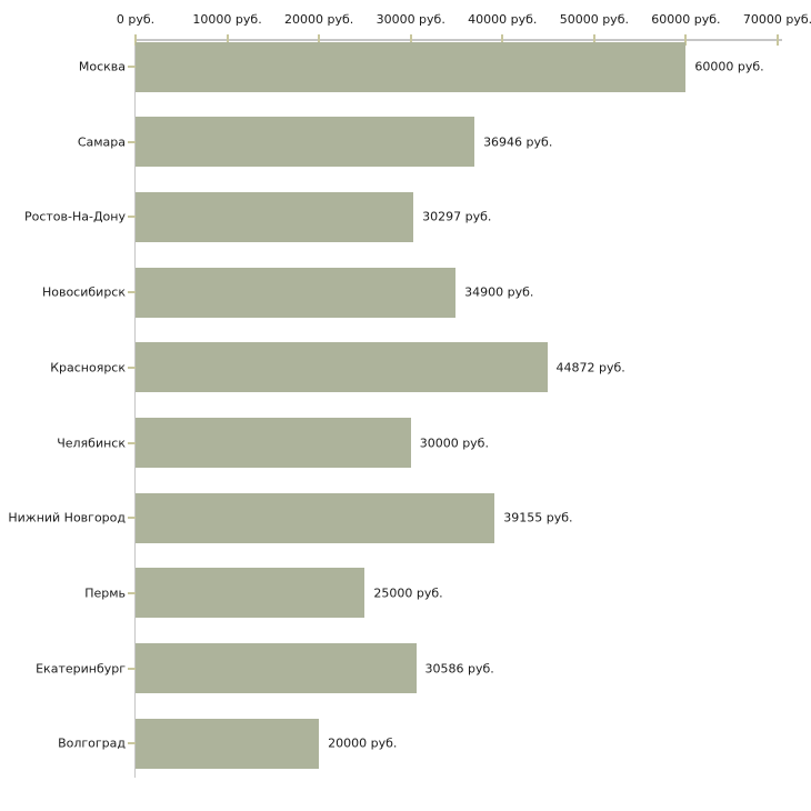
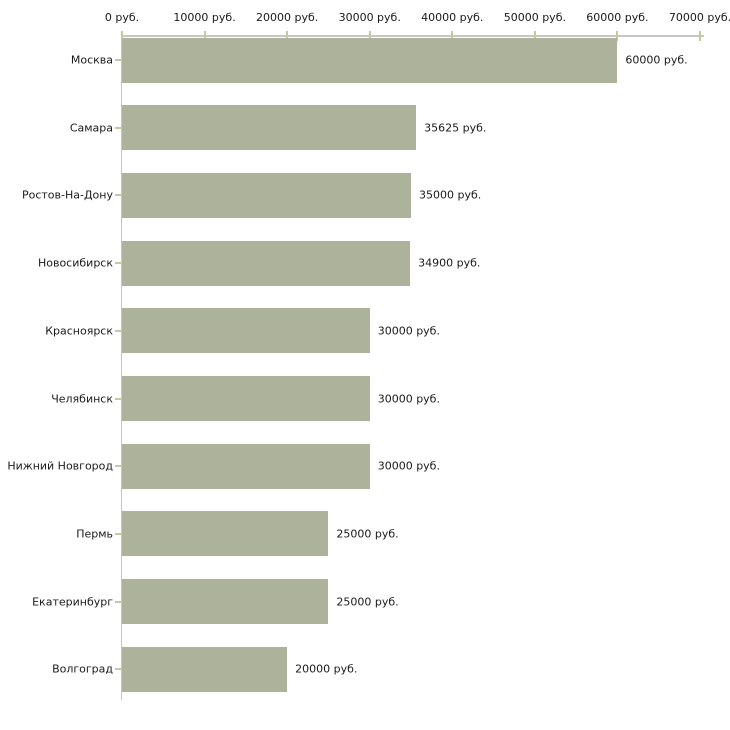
Самара: 36946 -> 35625
Ростов-На-Дону: 30297 -> 35000
Красноярск: 44872 -> 30000
Нижний Новгород: 39155 -> 30000
Екатеринбург: 30586 -> 25000
